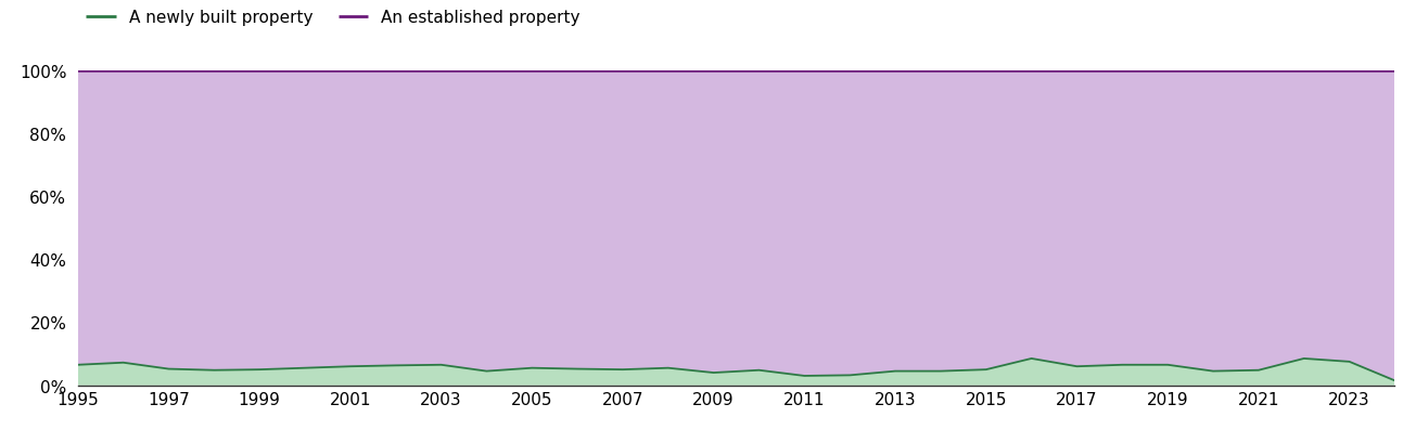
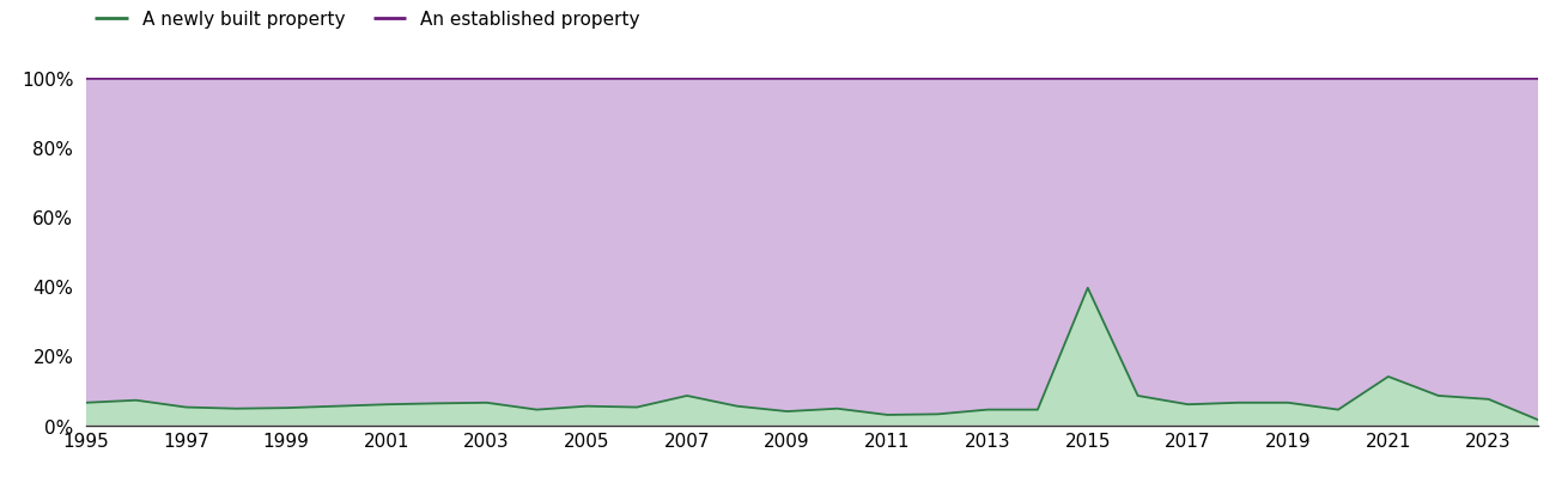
A newly built property/2007: 5.0% -> 8.5%
A newly built property/2015: 5.0% -> 39.5%
A newly built property/2021: 4.8% -> 14.0%
